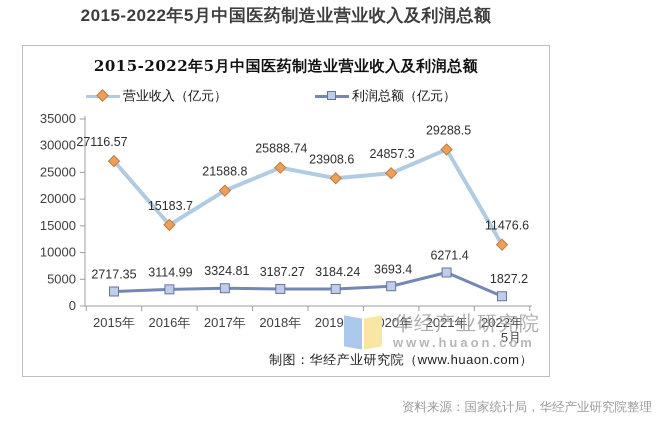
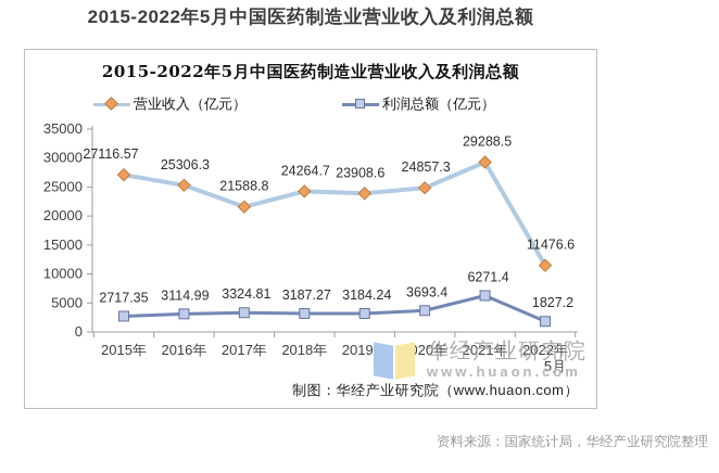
营业收入（亿元）/2016年: 15183.7 -> 25306.3
营业收入（亿元）/2018年: 25888.74 -> 24264.7
